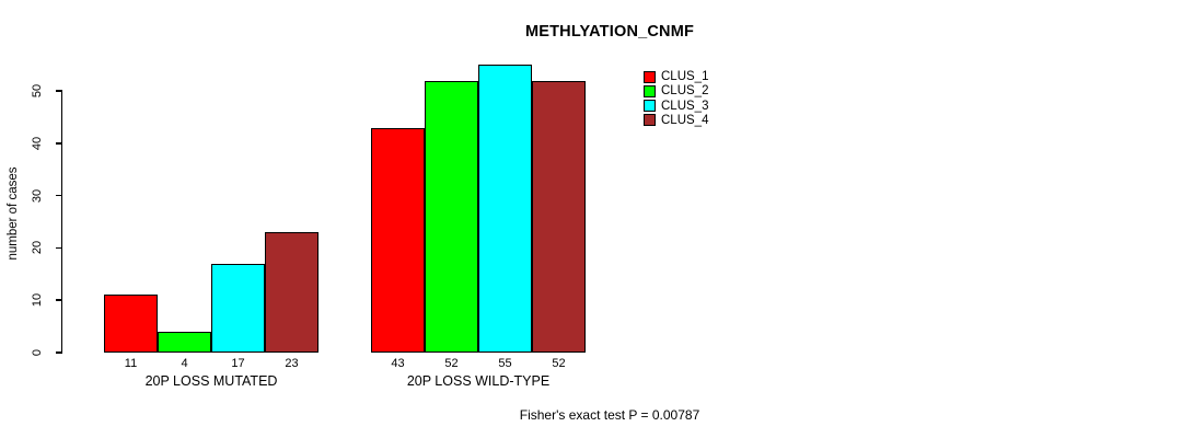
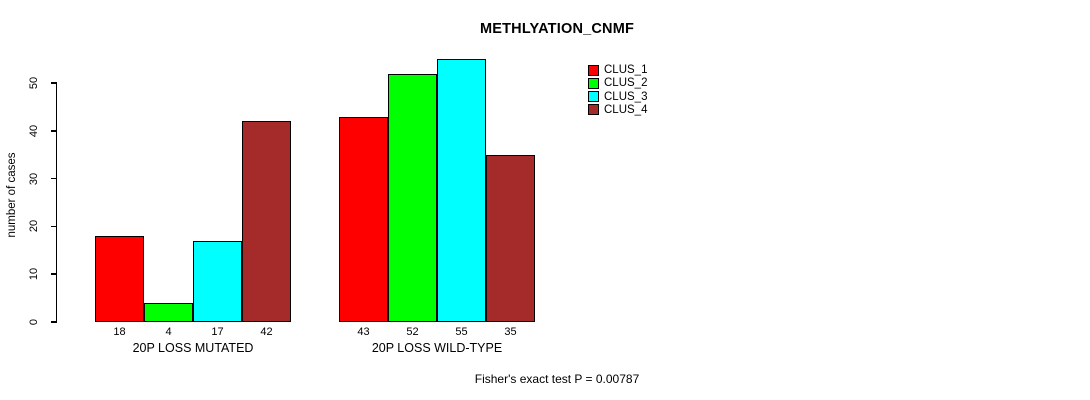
CLUS_1/20P LOSS MUTATED: 11 -> 18
CLUS_4/20P LOSS MUTATED: 23 -> 42
CLUS_4/20P LOSS WILD-TYPE: 52 -> 35
